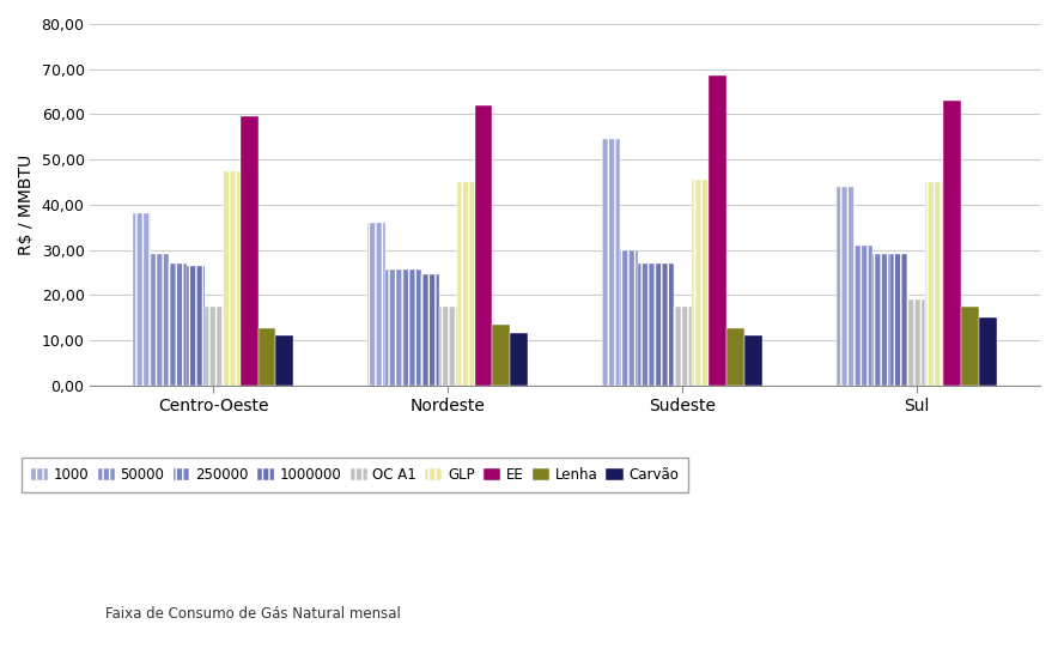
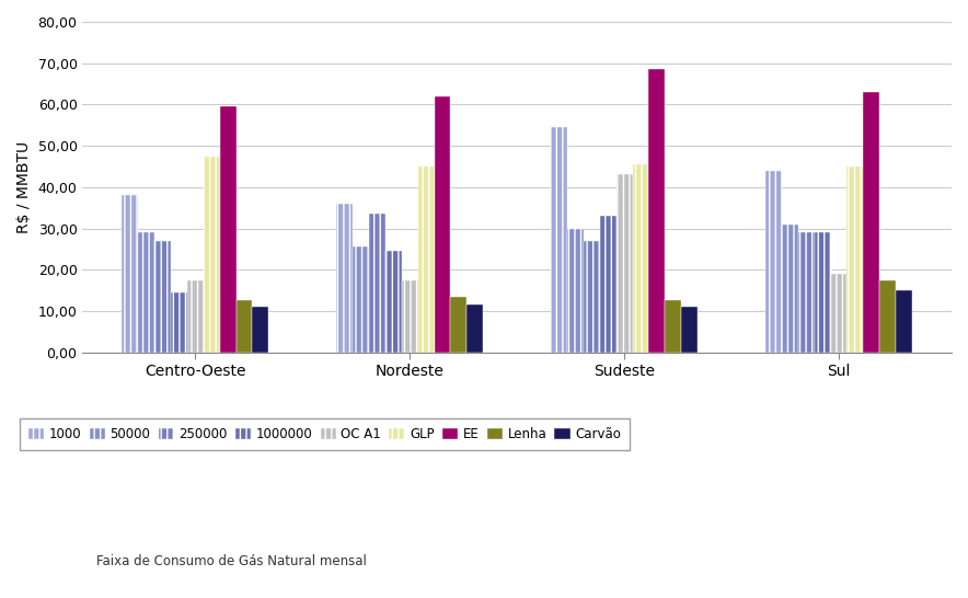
1000000/Centro-Oeste: 26,5 -> 14,5
250000/Nordeste: 25,5 -> 33,5
1000000/Sudeste: 27,0 -> 33,0
OC A1/Sudeste: 17,5 -> 43,0
